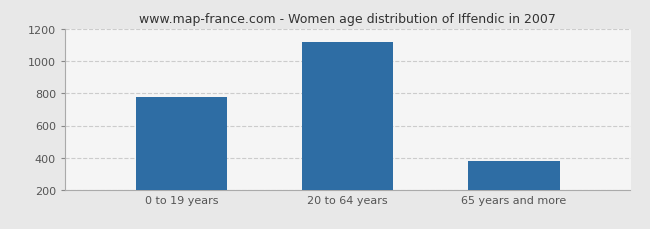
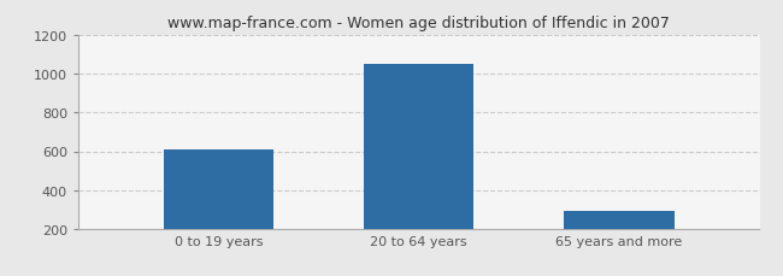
0 to 19 years: 780 -> 610
20 to 64 years: 1120 -> 1050
65 years and more: 380 -> 300
